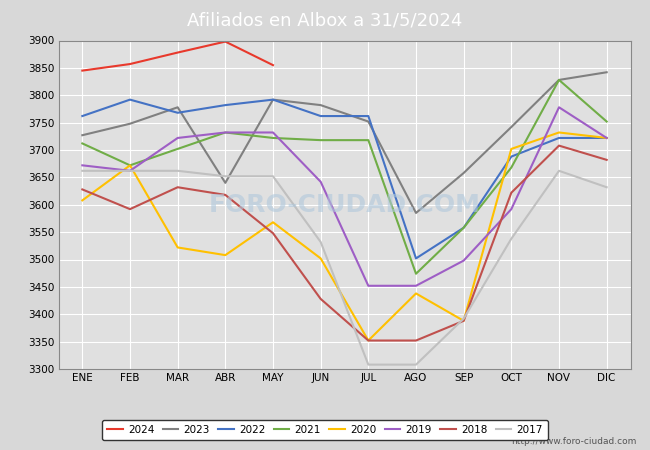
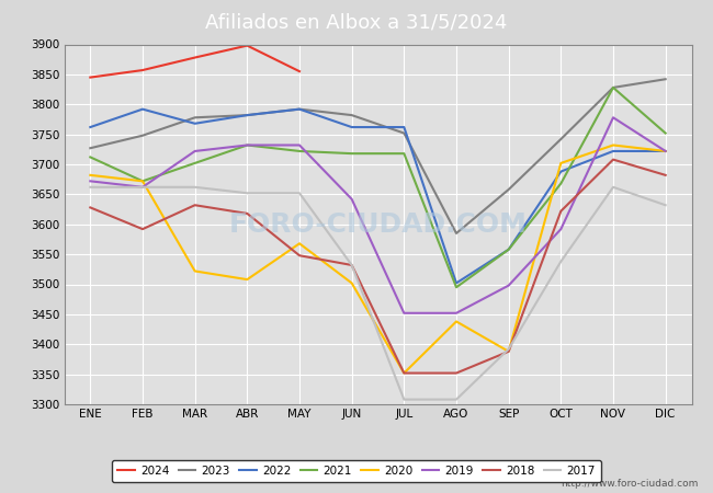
2020/ENE: 3608 -> 3682
2023/ABR: 3640 -> 3782
2018/JUN: 3428 -> 3532
2021/AGO: 3474 -> 3495
